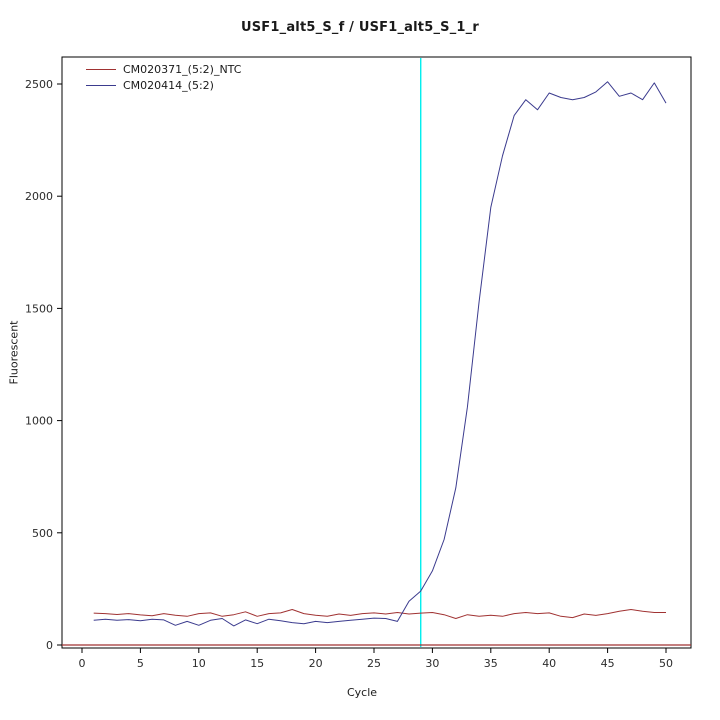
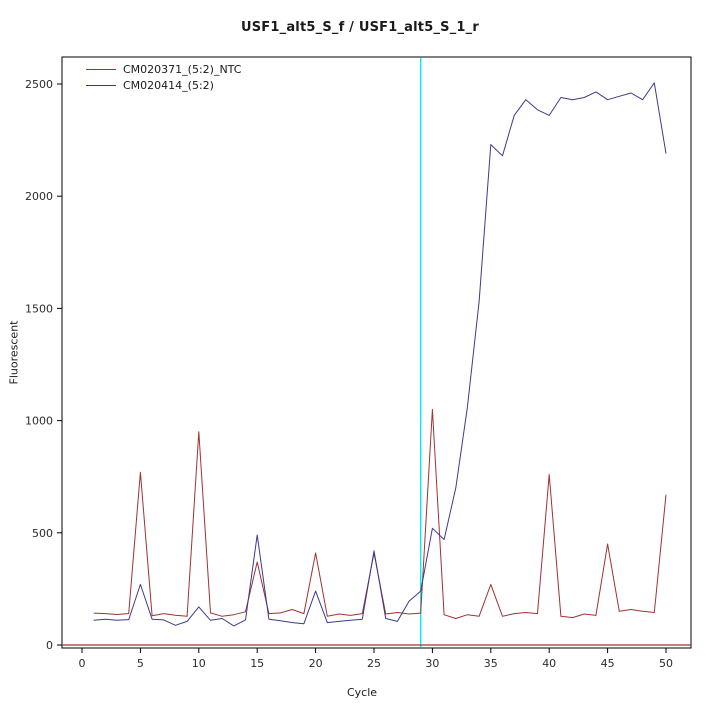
CM020371_(5:2)_NTC/5: 130 -> 770
CM020414_(5:2)/5: 110 -> 270
CM020371_(5:2)_NTC/10: 140 -> 950
CM020414_(5:2)/10: 90 -> 170
CM020371_(5:2)_NTC/15: 130 -> 370
CM020414_(5:2)/15: 100 -> 490
CM020371_(5:2)_NTC/20: 130 -> 410
CM020414_(5:2)/20: 100 -> 240
CM020371_(5:2)_NTC/25: 140 -> 410
CM020414_(5:2)/25: 120 -> 420
CM020371_(5:2)_NTC/30: 140 -> 1050
CM020414_(5:2)/30: 330 -> 520
CM020371_(5:2)_NTC/35: 130 -> 270
CM020414_(5:2)/35: 1950 -> 2230
CM020371_(5:2)_NTC/40: 140 -> 760
CM020414_(5:2)/40: 2460 -> 2360
CM020371_(5:2)_NTC/45: 140 -> 450
CM020414_(5:2)/45: 2510 -> 2430
CM020371_(5:2)_NTC/50: 140 -> 670
CM020414_(5:2)/50: 2420 -> 2190
